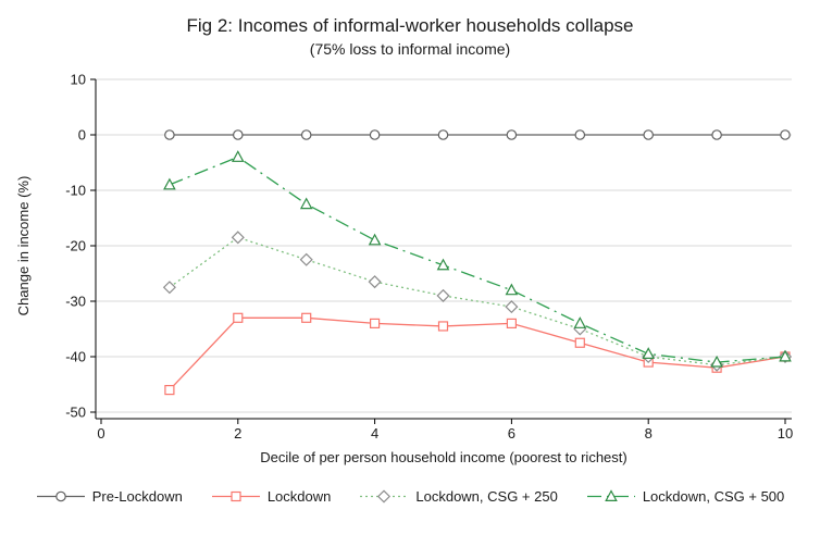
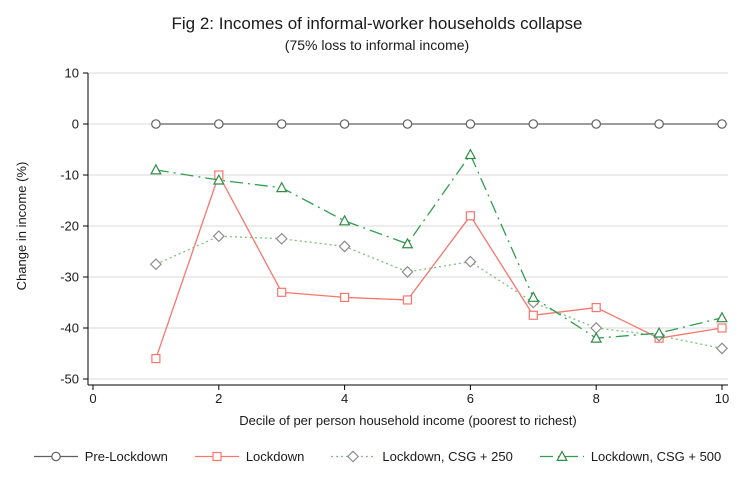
Lockdown/2: -33 -> -10
Lockdown, CSG + 250/2: -18 -> -22
Lockdown, CSG + 500/2: -4 -> -11
Lockdown, CSG + 250/4: -26 -> -24
Lockdown/6: -34 -> -18
Lockdown, CSG + 250/6: -31 -> -27
Lockdown, CSG + 500/6: -28 -> -6
Lockdown/8: -41 -> -36
Lockdown, CSG + 500/8: -40 -> -42
Lockdown, CSG + 250/10: -40 -> -44
Lockdown, CSG + 500/10: -40 -> -38
